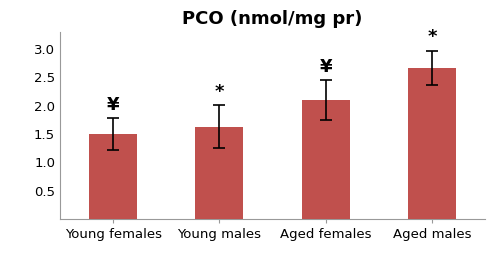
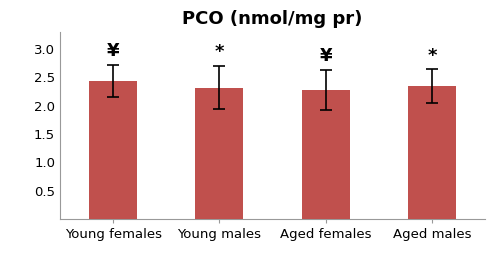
Young females: 1.50 -> 2.44
Young males: 1.63 -> 2.32
Aged females: 2.10 -> 2.28
Aged males: 2.67 -> 2.34
